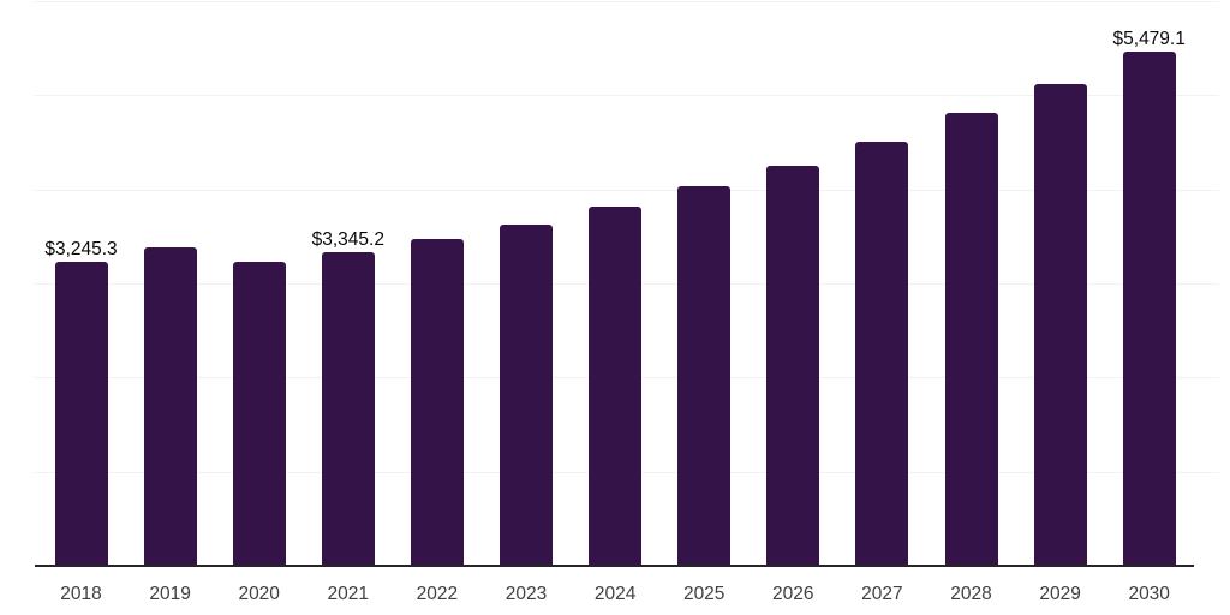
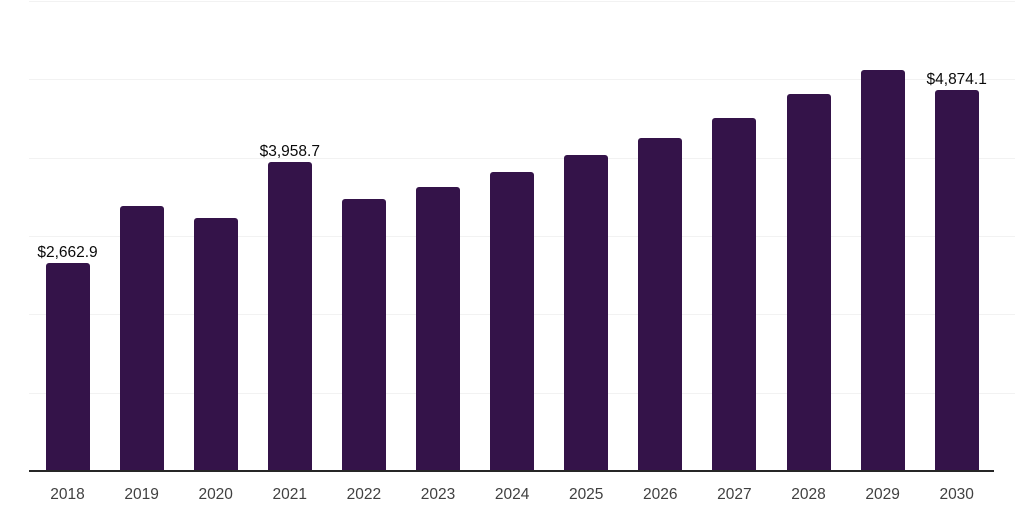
2018: $3,245.3 -> $2,662.9
2021: $3,345.2 -> $3,958.7
2030: $5,479.1 -> $4,874.1
